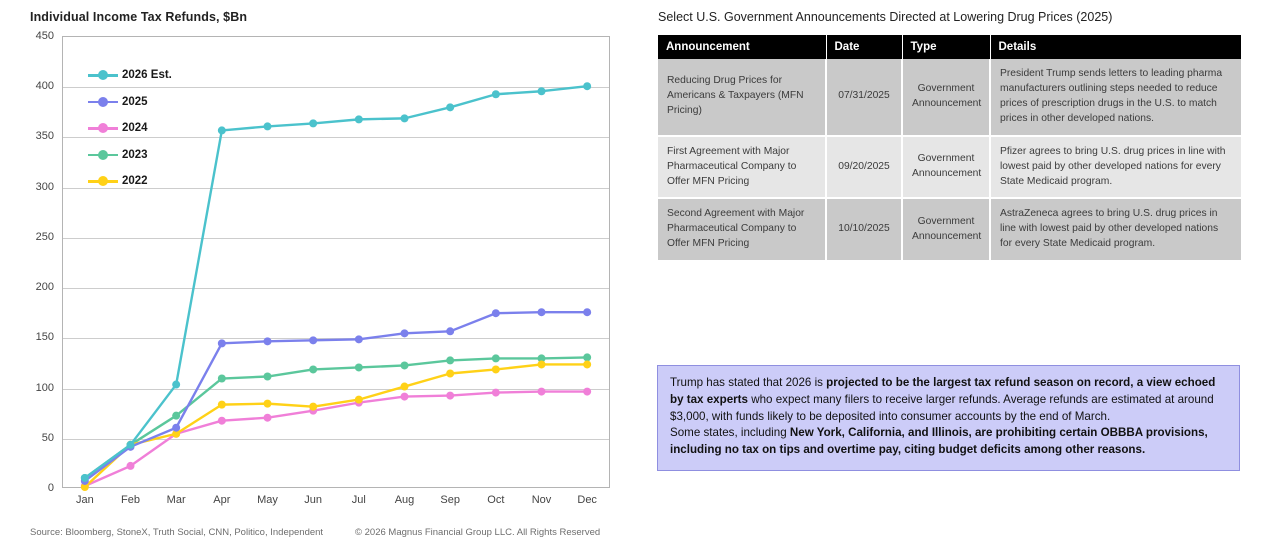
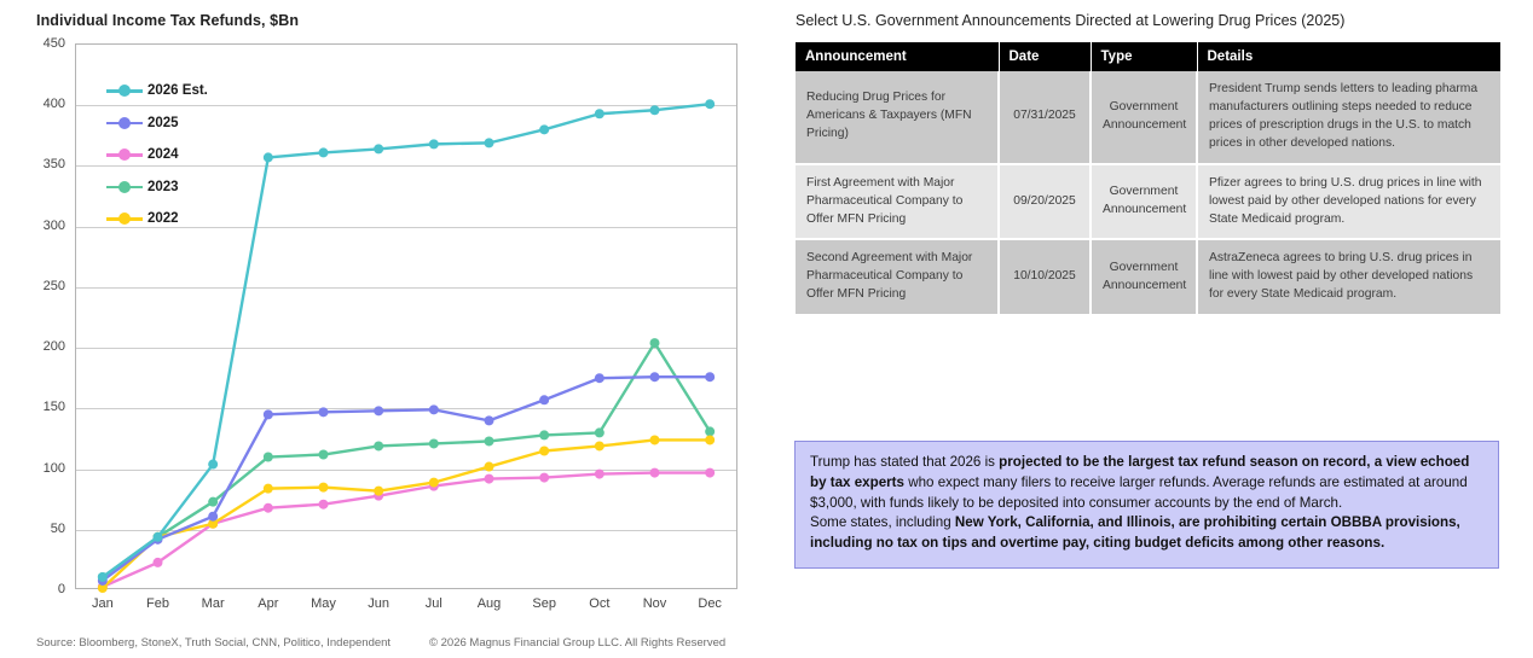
2025/Aug: 154 -> 139
2023/Nov: 129 -> 203
